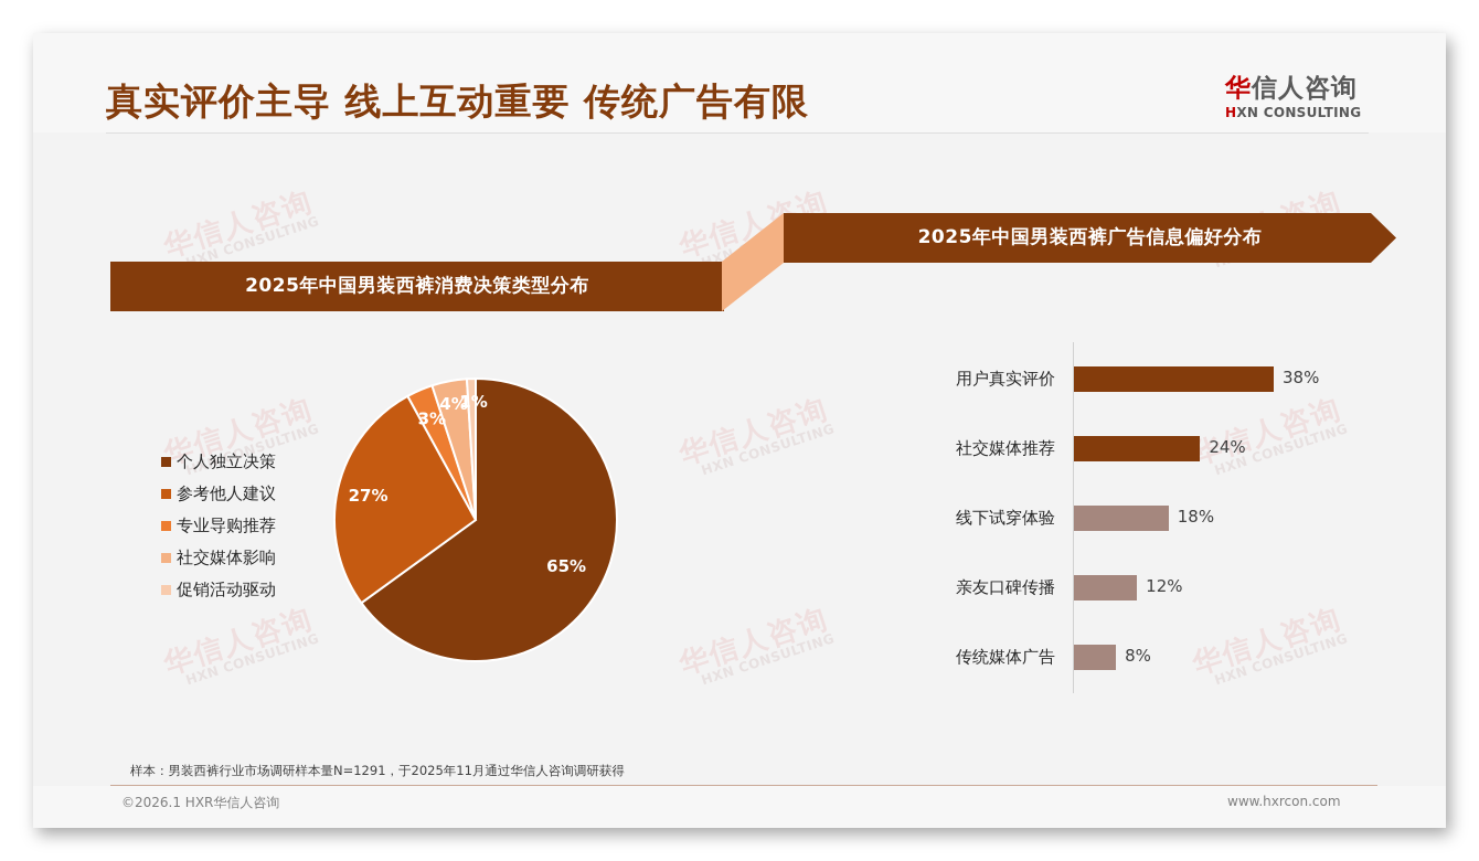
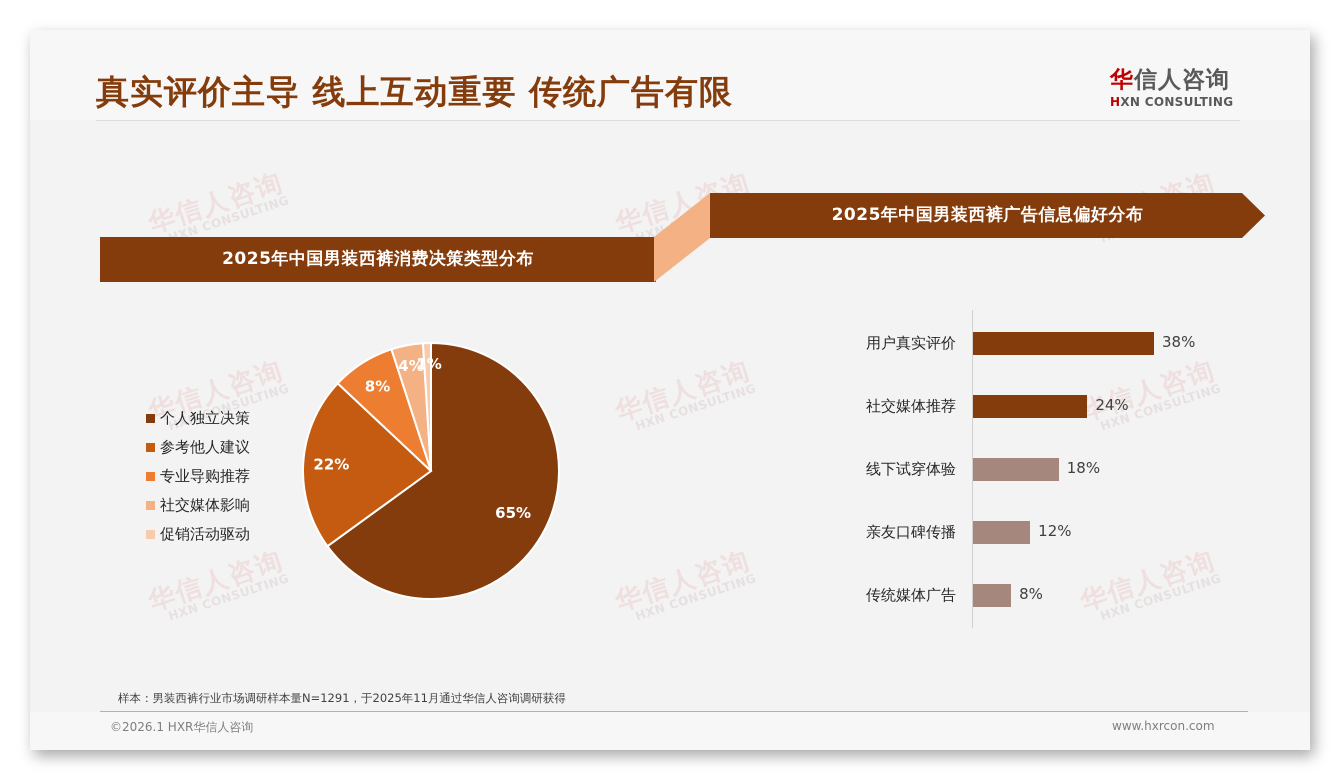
2025年中国男装西裤消费决策类型分布/参考他人建议: 27% -> 22%
2025年中国男装西裤消费决策类型分布/专业导购推荐: 3% -> 8%
